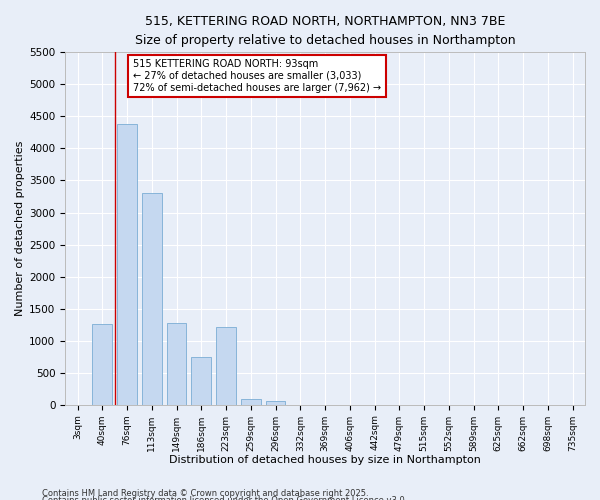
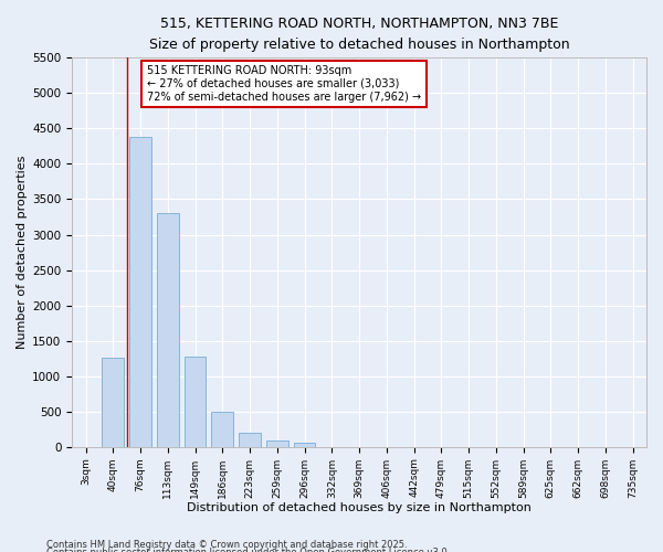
186sqm: 740 -> 500
223sqm: 1220 -> 200
